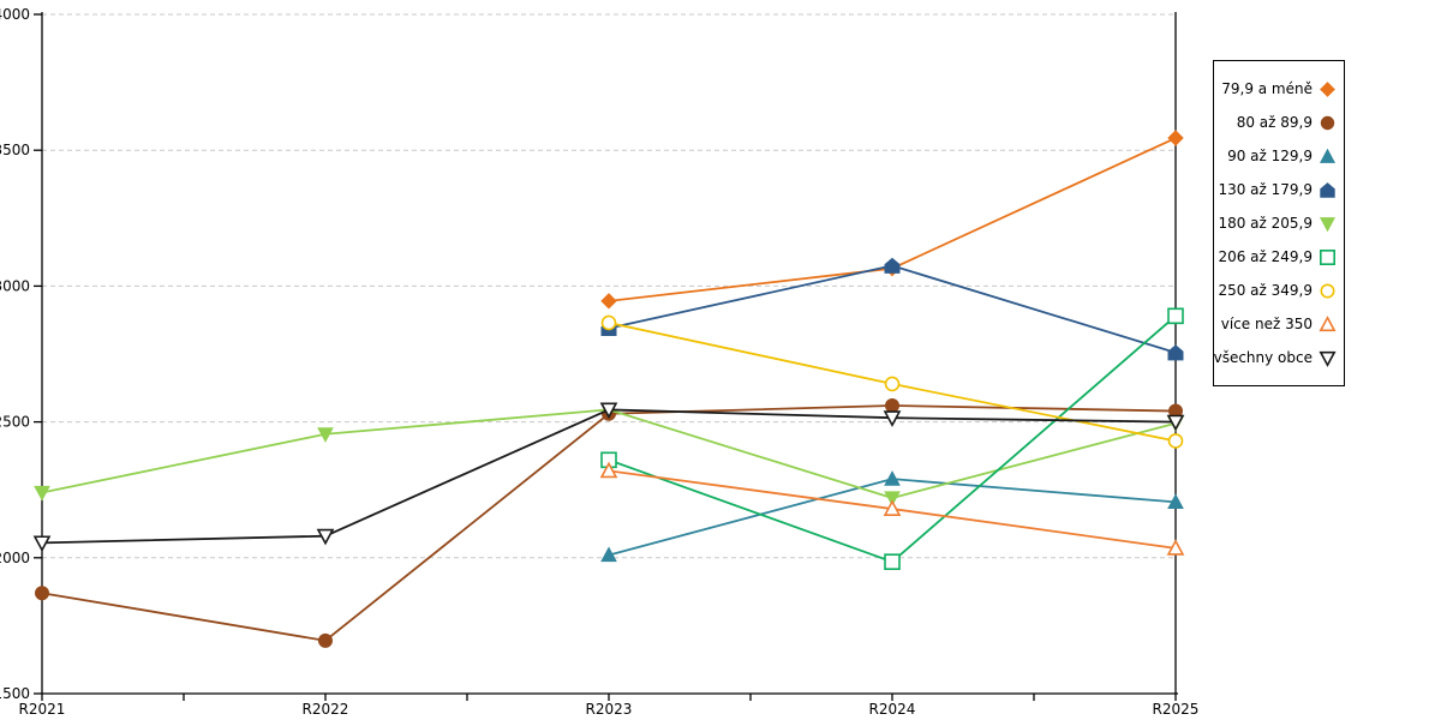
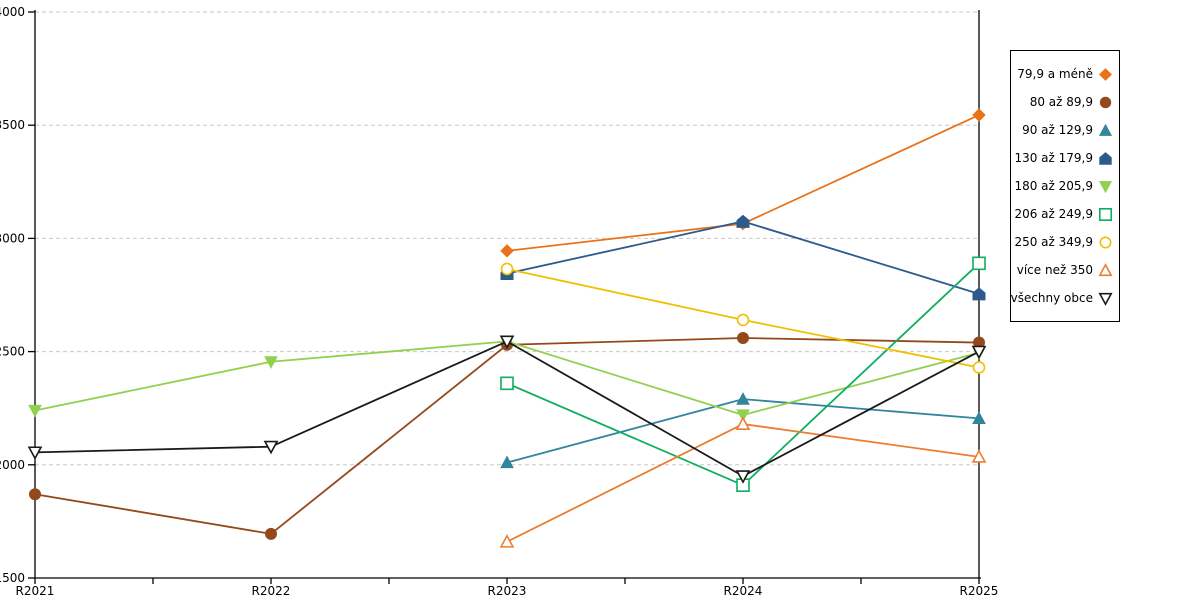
více než 350/R2023: 2320 -> 1660
206 až 249,9/R2024: 1980 -> 1910
všechny obce/R2024: 2520 -> 1950
